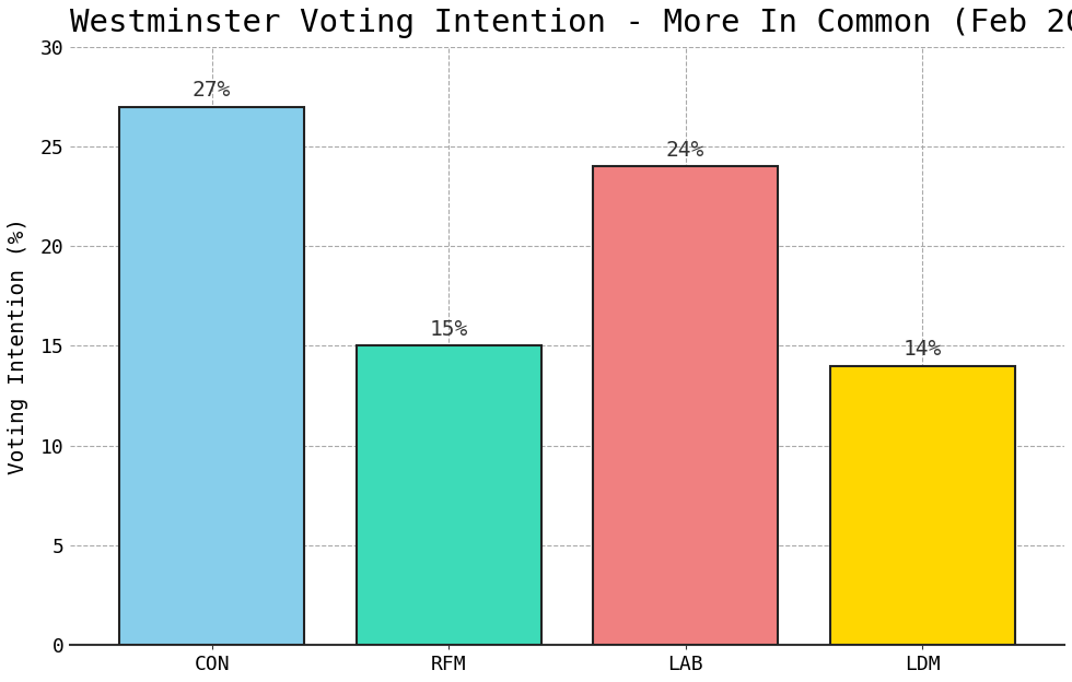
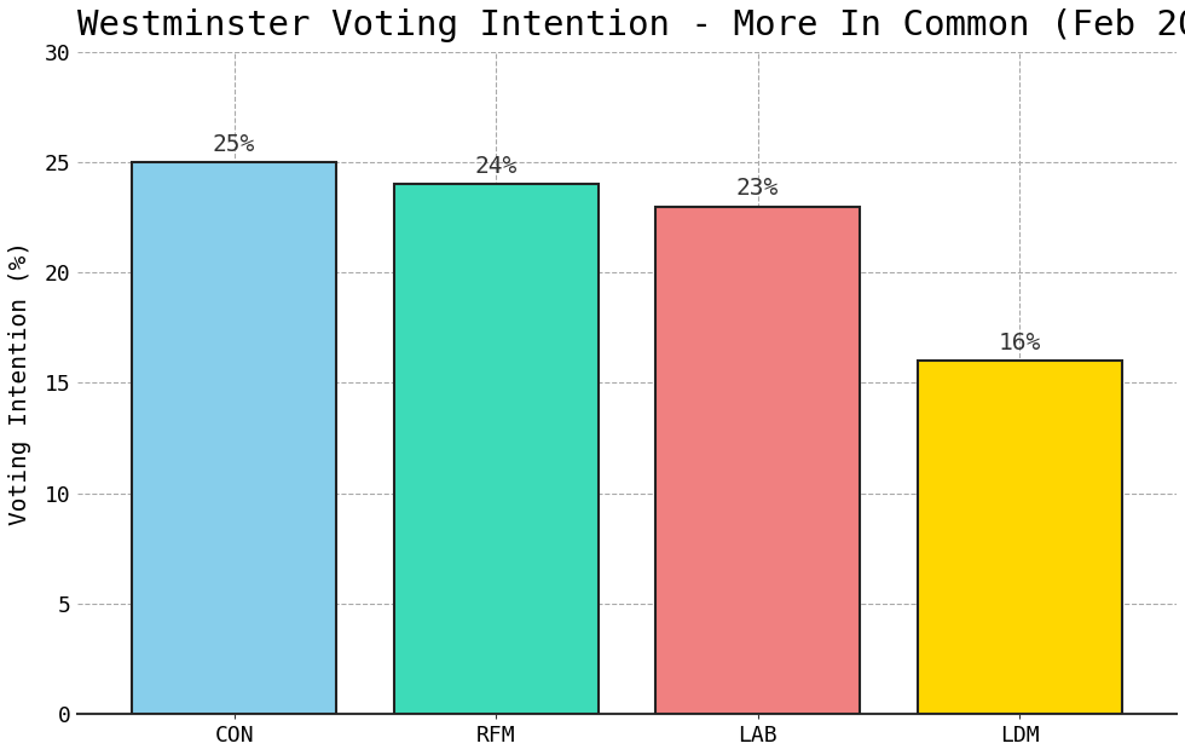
CON: 27% -> 25%
RFM: 15% -> 24%
LAB: 24% -> 23%
LDM: 14% -> 16%
